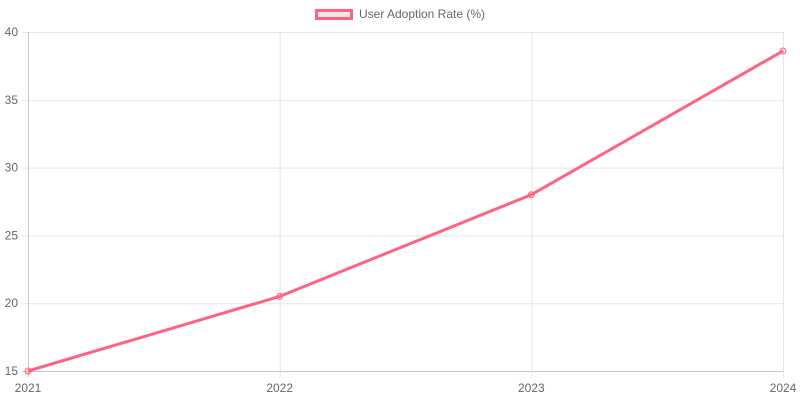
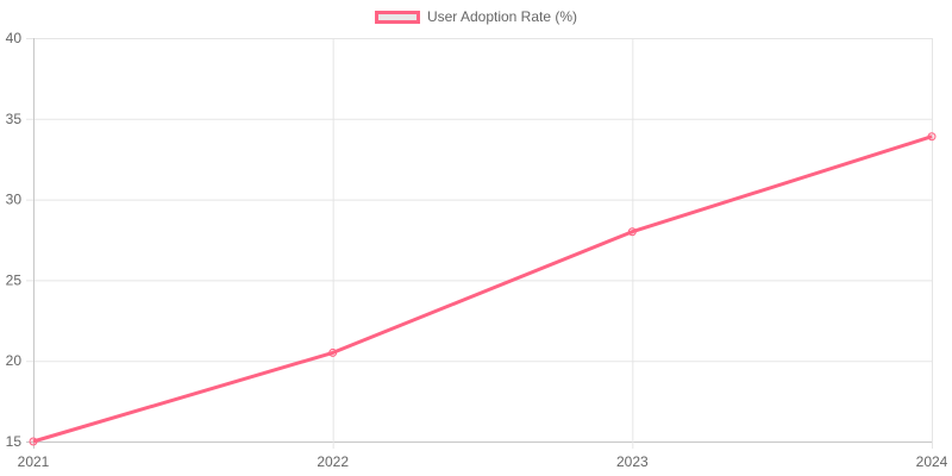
2024: 38.6 -> 33.9
